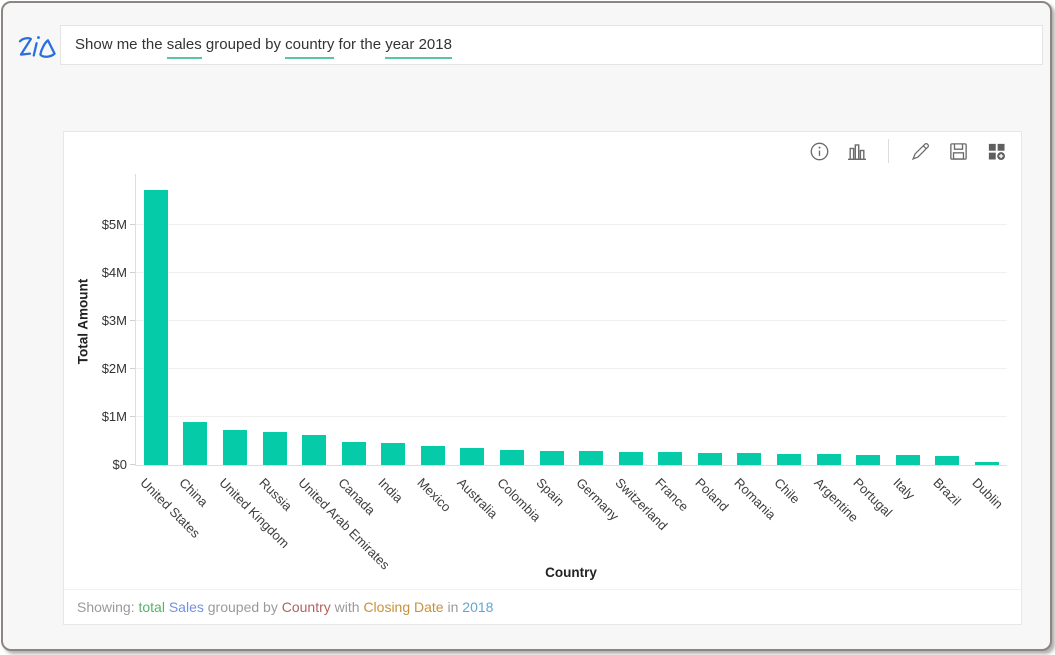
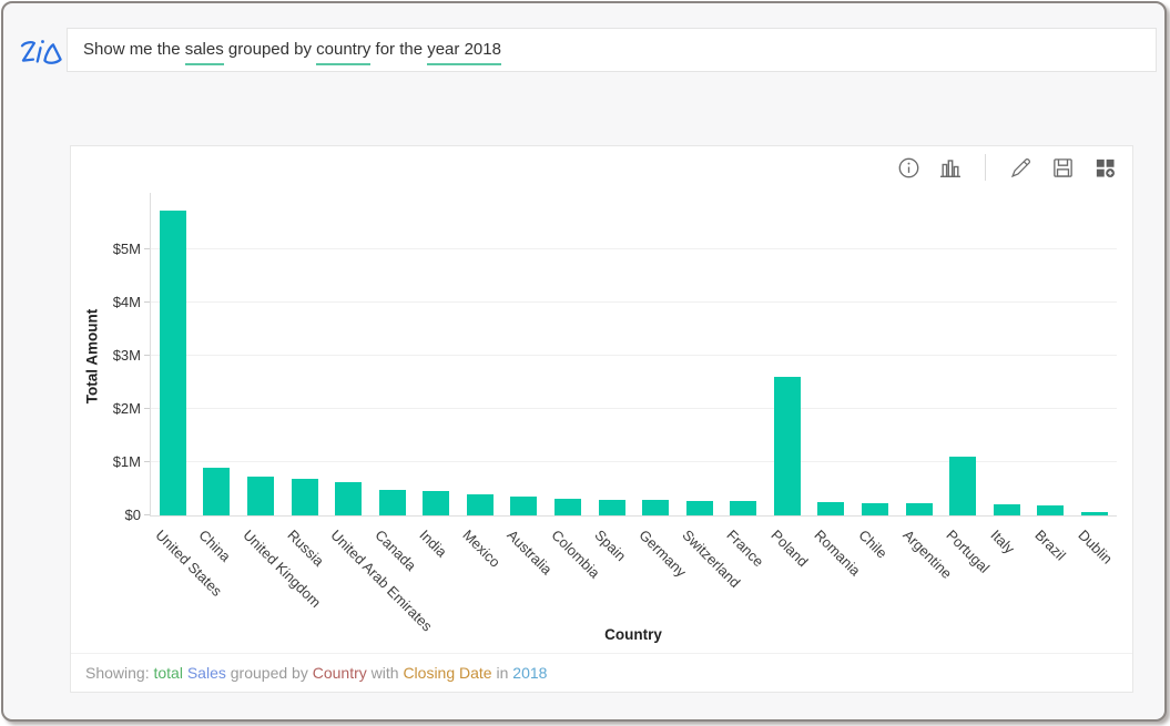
Poland: $0.3M -> $2.6M
Portugal: $0.2M -> $1.1M
